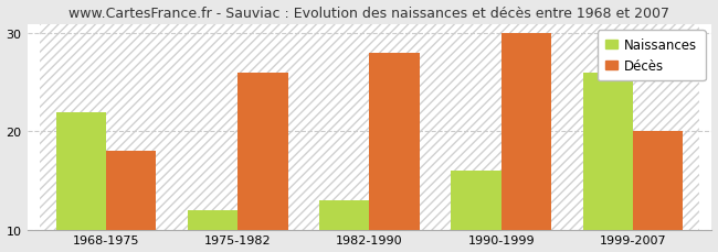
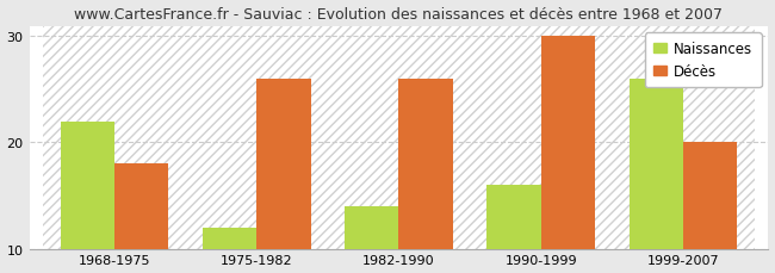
Naissances/1982-1990: 13 -> 14
Décès/1982-1990: 28 -> 26
